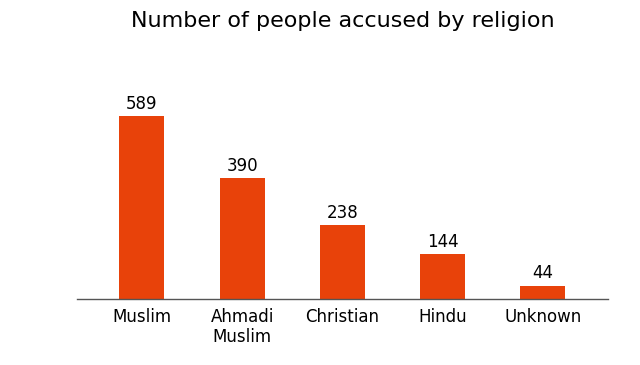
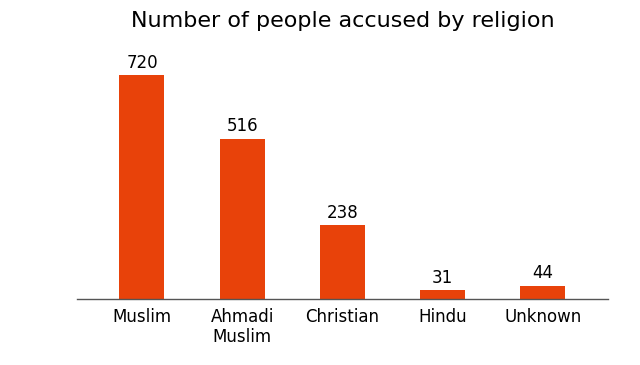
Muslim: 589 -> 720
Ahmadi Muslim: 390 -> 516
Hindu: 144 -> 31
